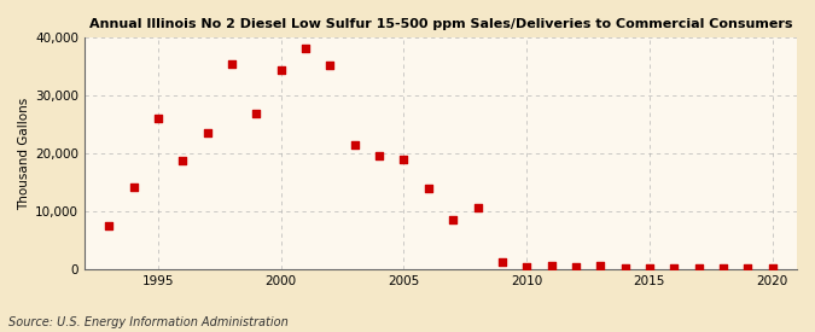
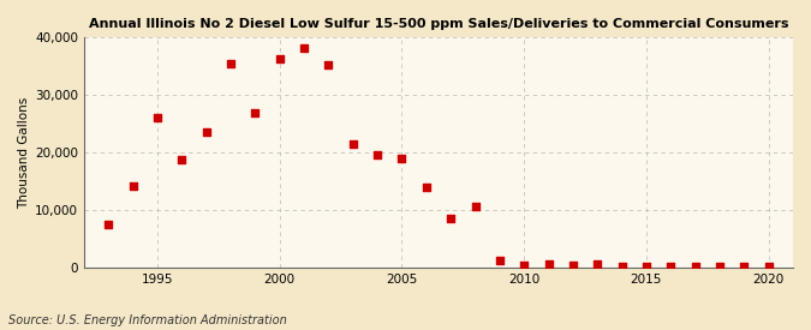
2000: 34,500 -> 36,300
